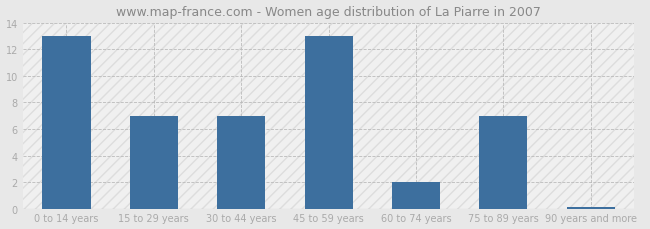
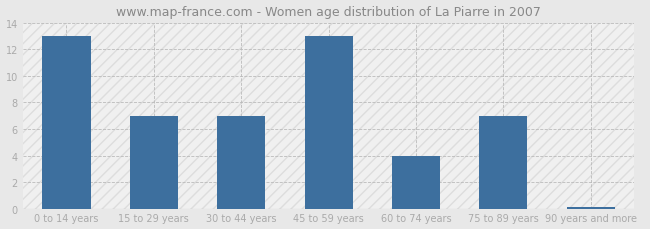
60 to 74 years: 2.0 -> 4.0
